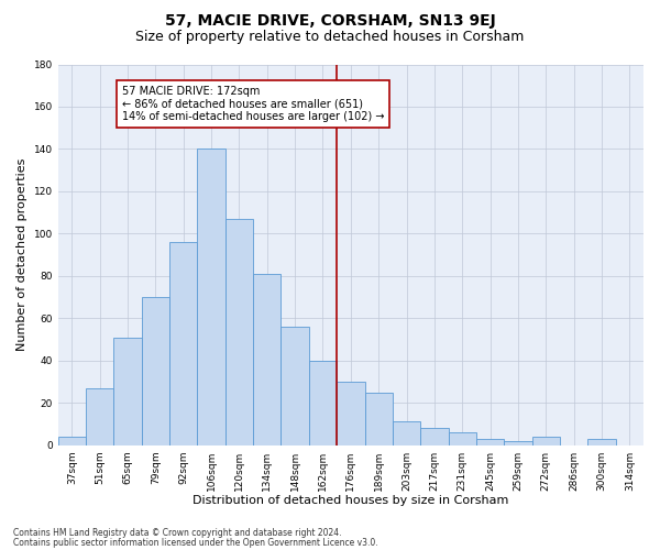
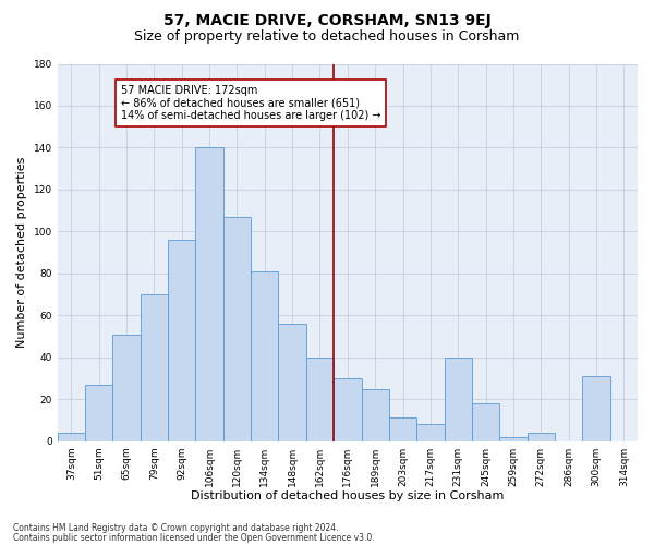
231sqm: 6 -> 40
245sqm: 3 -> 18
300sqm: 3 -> 31
